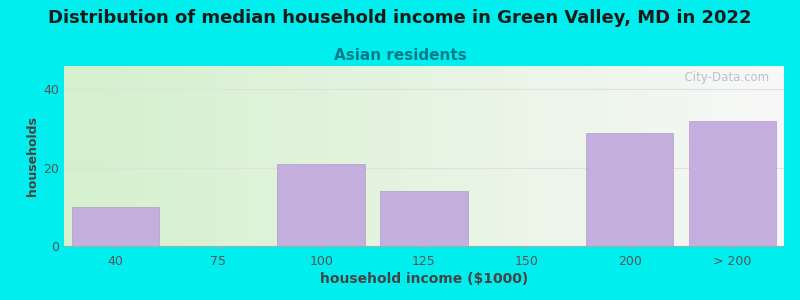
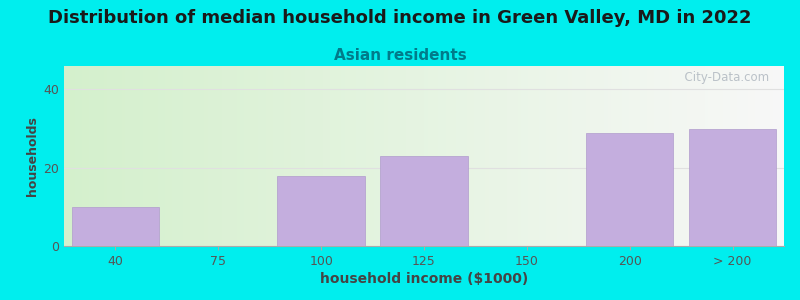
100: 21 -> 18
125: 14 -> 23
> 200: 32 -> 30
